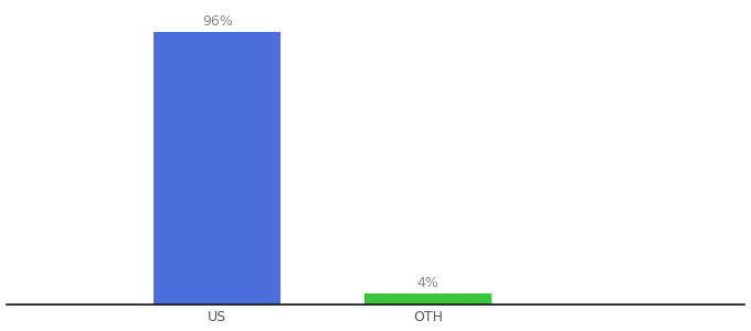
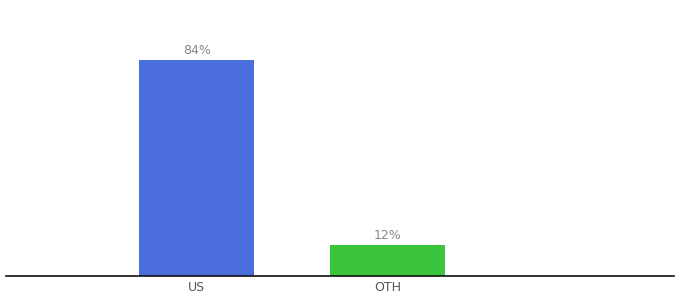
US: 96% -> 84%
OTH: 4% -> 12%
